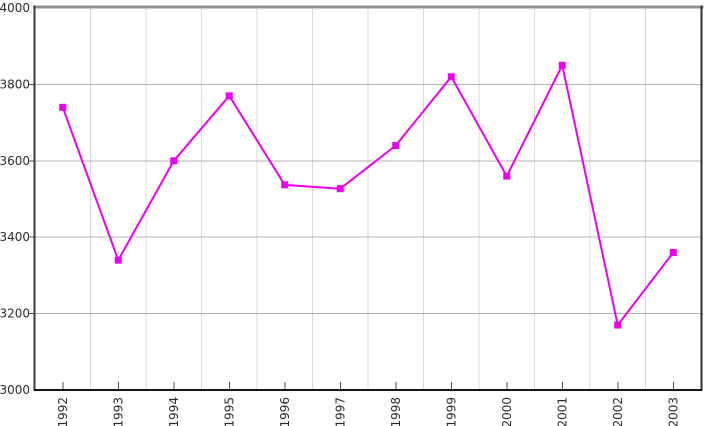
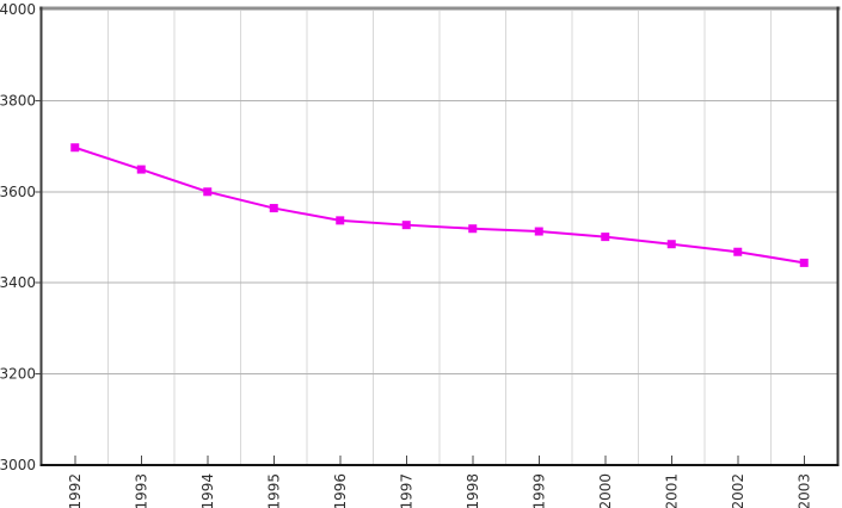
1992: 3740 -> 3700
1993: 3340 -> 3650
1995: 3770 -> 3560
1998: 3640 -> 3520
1999: 3820 -> 3510
2000: 3560 -> 3500
2001: 3850 -> 3480
2002: 3170 -> 3470
2003: 3360 -> 3440
